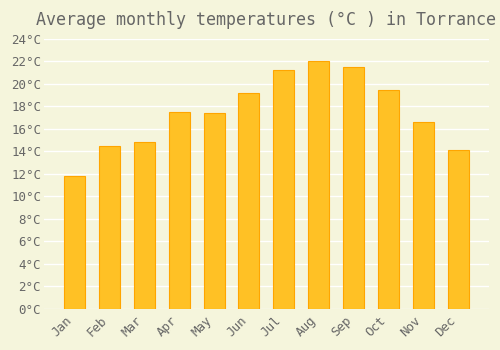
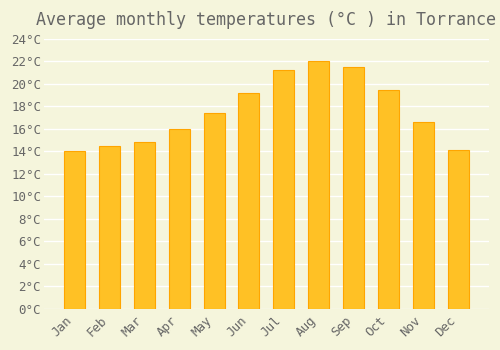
Jan: 11.8°C -> 14.0°C
Apr: 17.5°C -> 16.0°C
